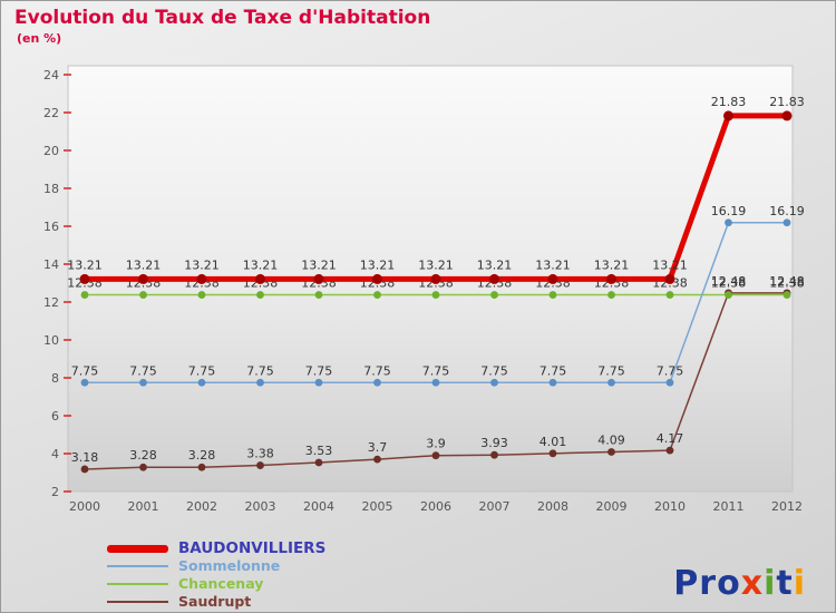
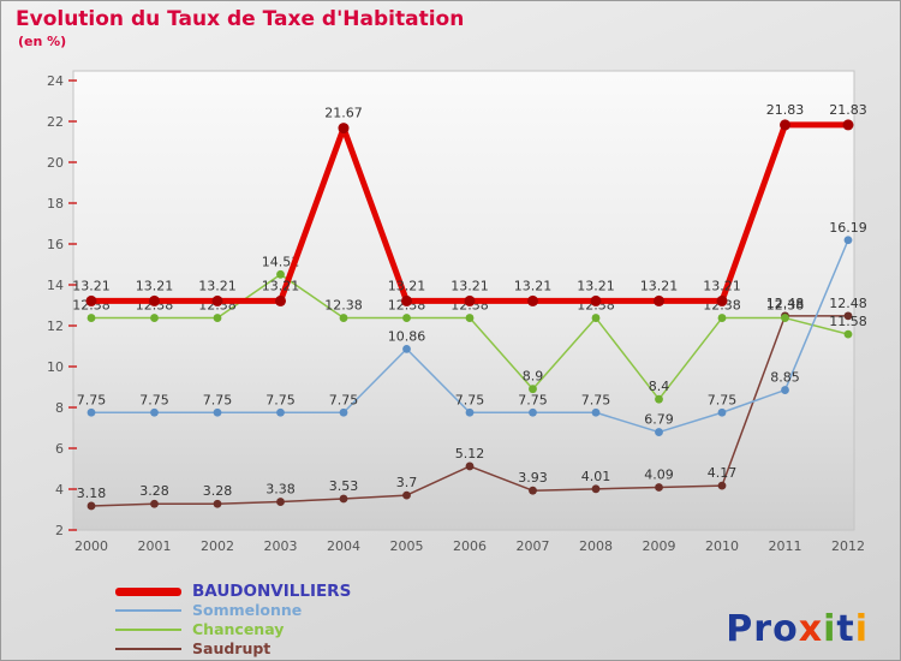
Chancenay/2003: 12.38 -> 14.51
BAUDONVILLIERS/2004: 13.21 -> 21.67
Sommelonne/2005: 7.75 -> 10.86
Saudrupt/2006: 3.9 -> 5.12
Chancenay/2007: 12.38 -> 8.9
Sommelonne/2009: 7.75 -> 6.79
Chancenay/2009: 12.38 -> 8.4
Sommelonne/2011: 16.19 -> 8.85
Chancenay/2012: 12.38 -> 11.58
